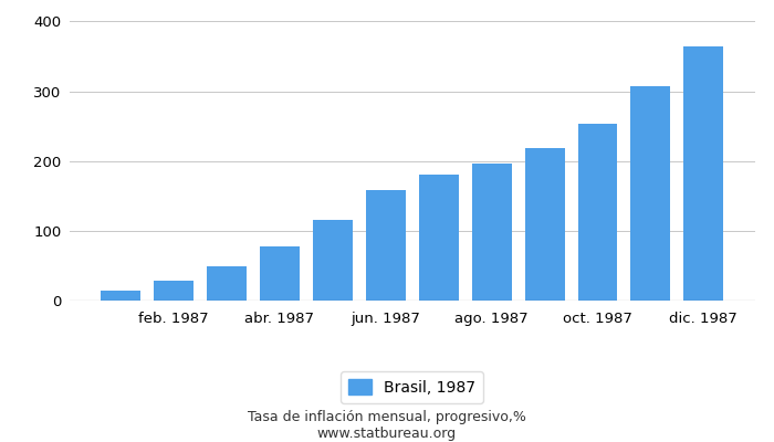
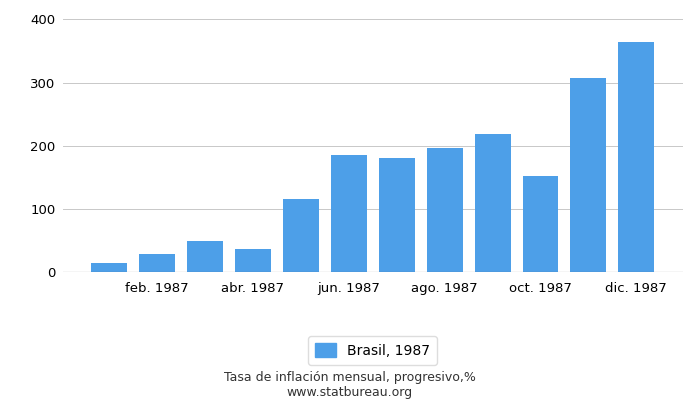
abr. 1987: 78 -> 36
jun. 1987: 158 -> 186
oct. 1987: 253 -> 152
